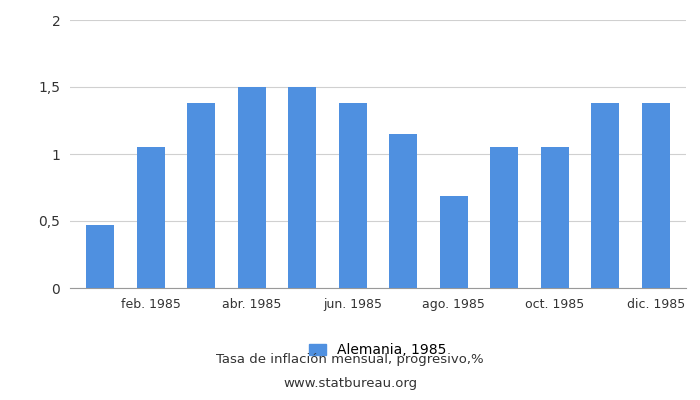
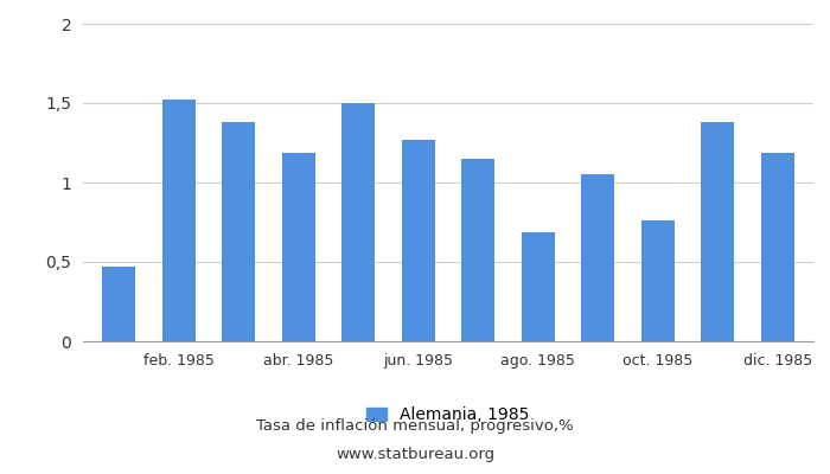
feb. 1985: 1,05 -> 1,52
abr. 1985: 1,50 -> 1,19
jun. 1985: 1,38 -> 1,27
oct. 1985: 1,05 -> 0,76
dic. 1985: 1,38 -> 1,19
